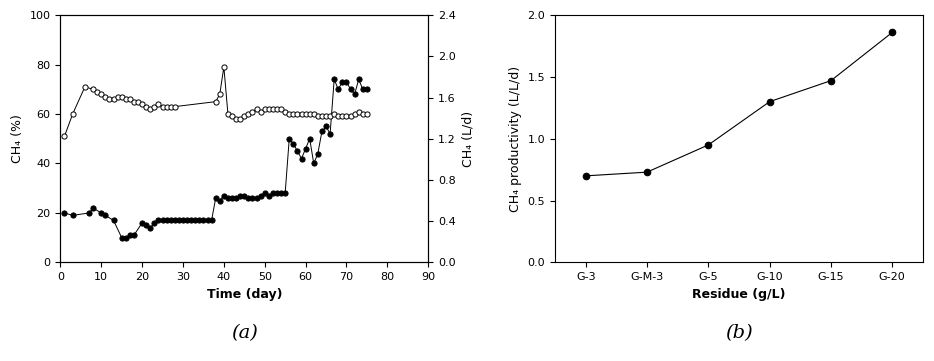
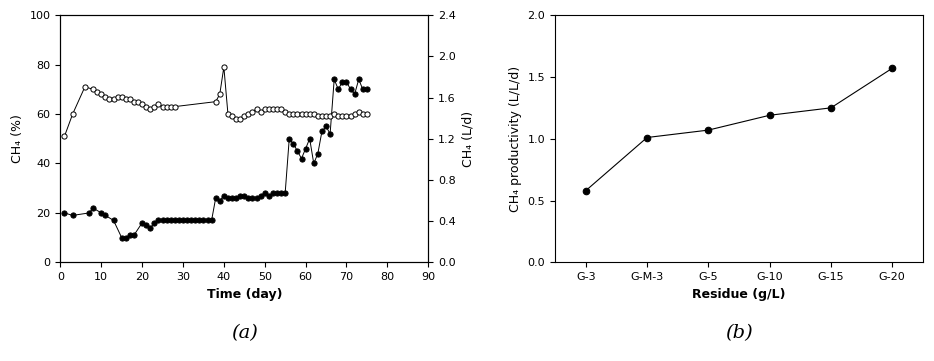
G-3: 0.70 -> 0.58
G-M-3: 0.73 -> 1.01
G-5: 0.95 -> 1.07
G-10: 1.30 -> 1.19
G-15: 1.47 -> 1.25
G-20: 1.86 -> 1.57
